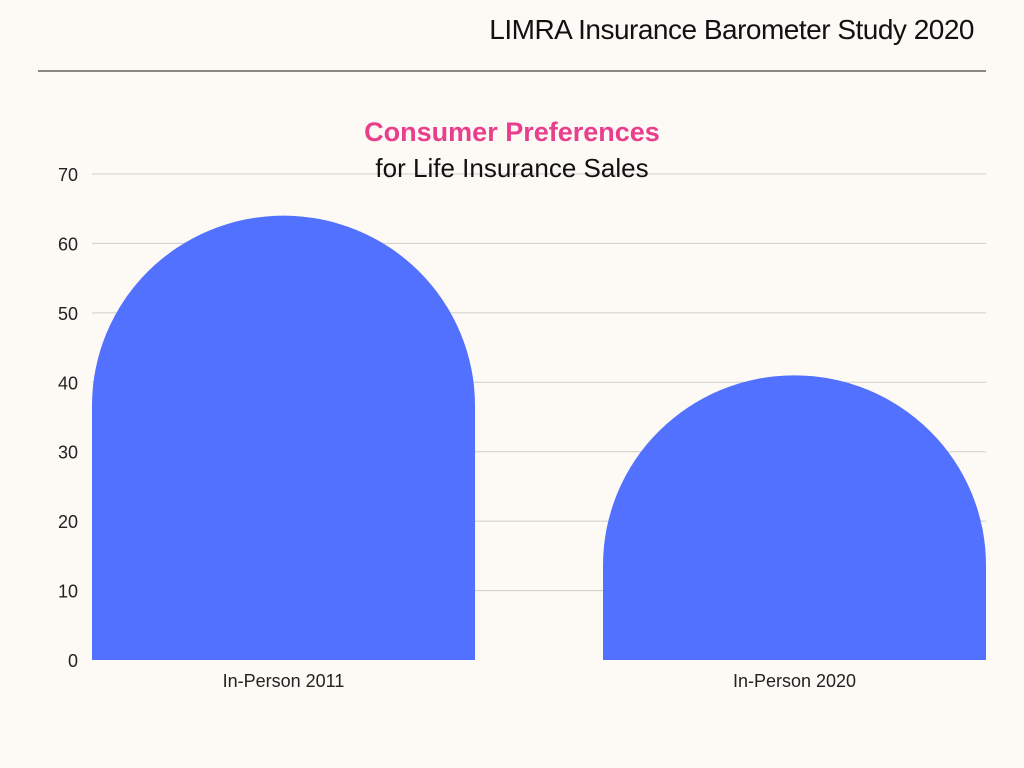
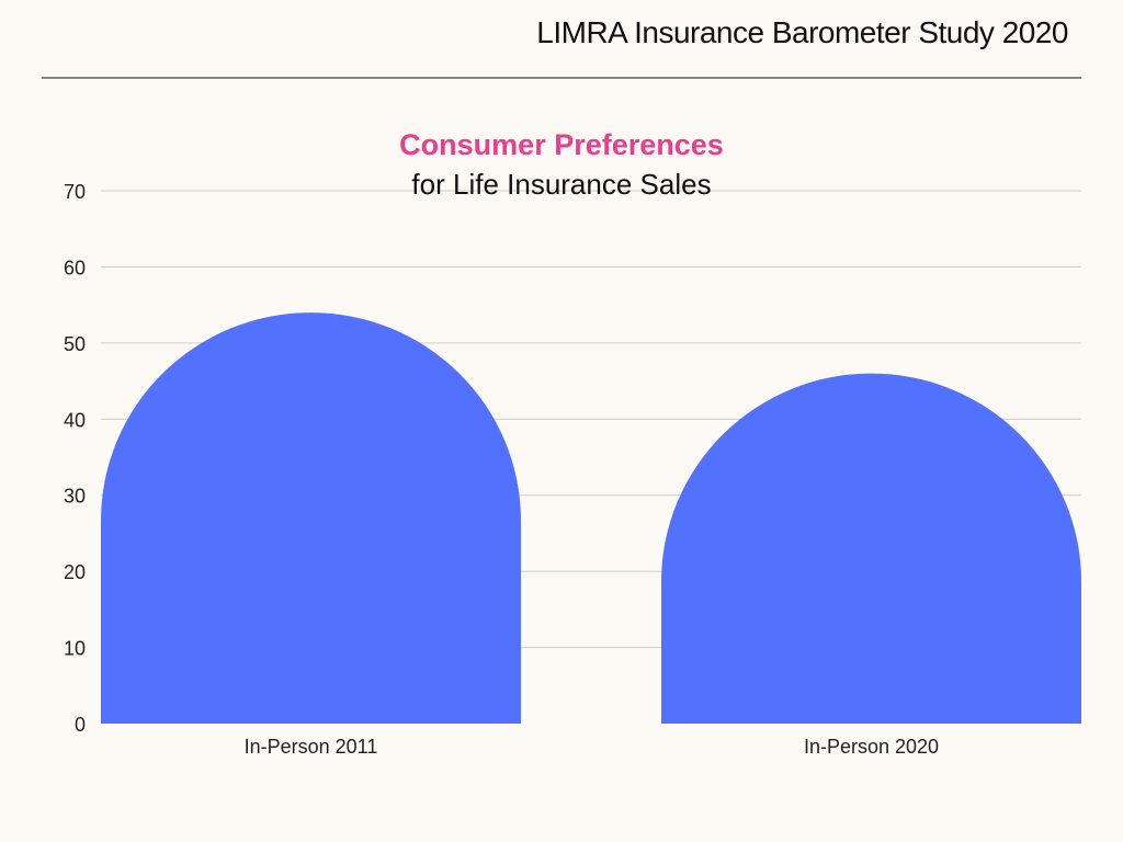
In-Person 2011: 64 -> 54
In-Person 2020: 41 -> 46
